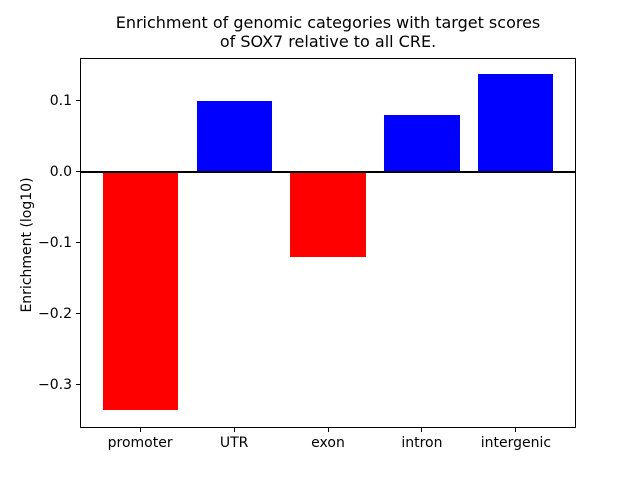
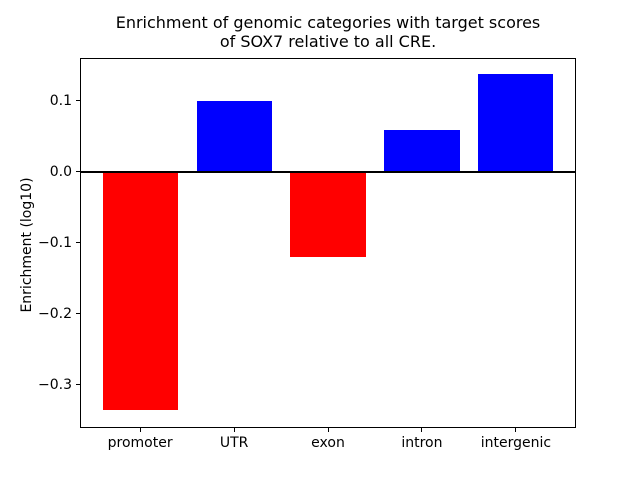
intron: 0.08 -> 0.06
